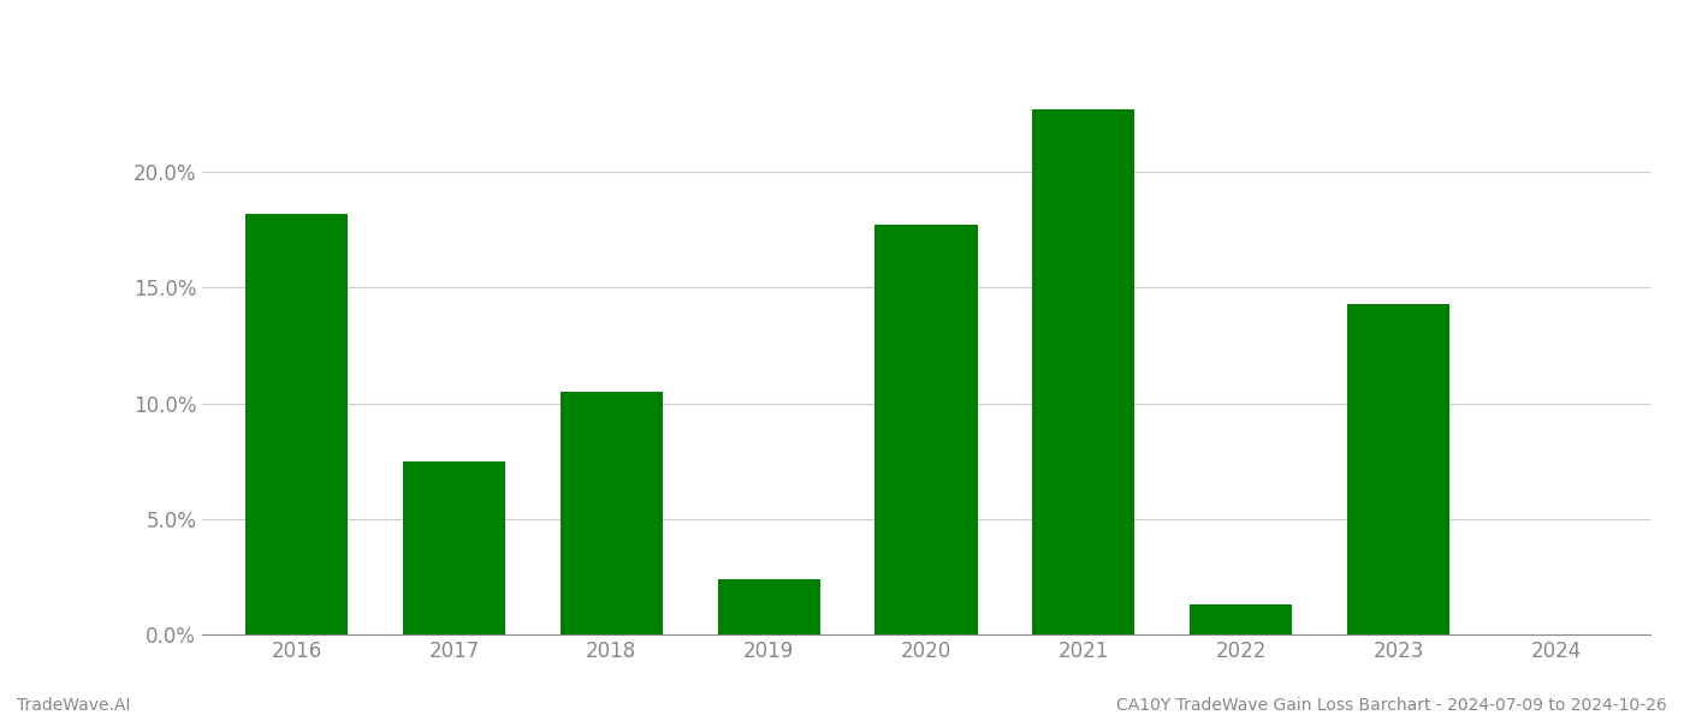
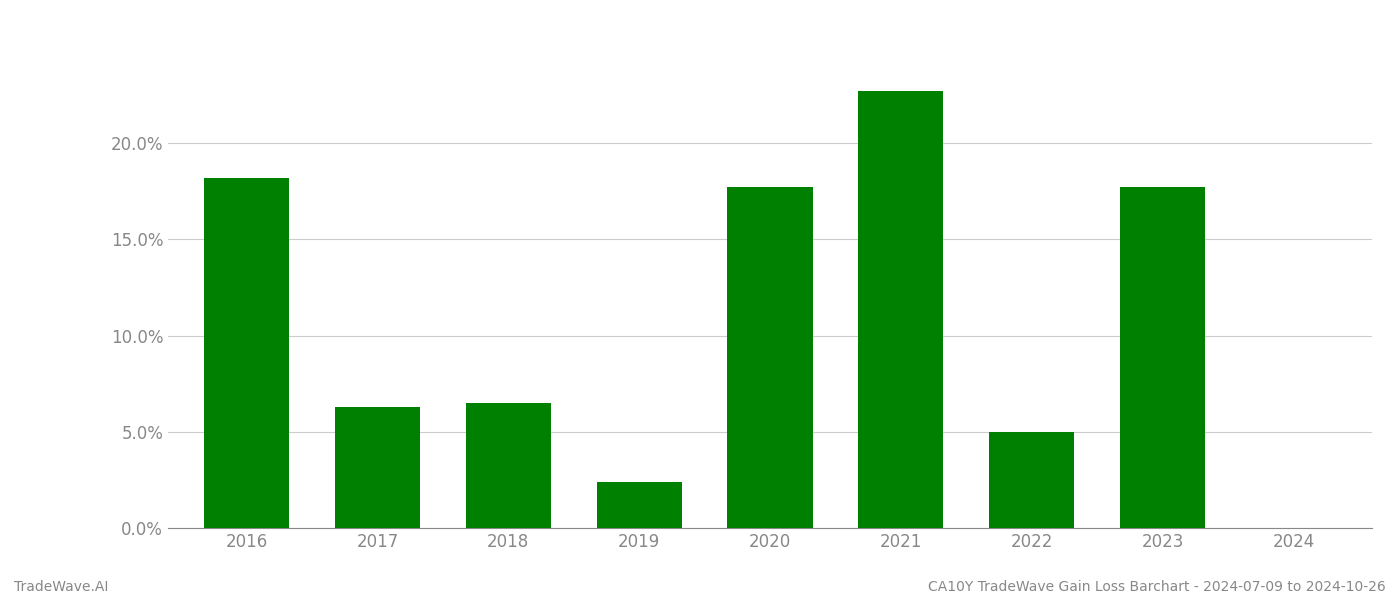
2017: 7.5% -> 6.3%
2018: 10.5% -> 6.5%
2022: 1.3% -> 5.0%
2023: 14.3% -> 17.7%
